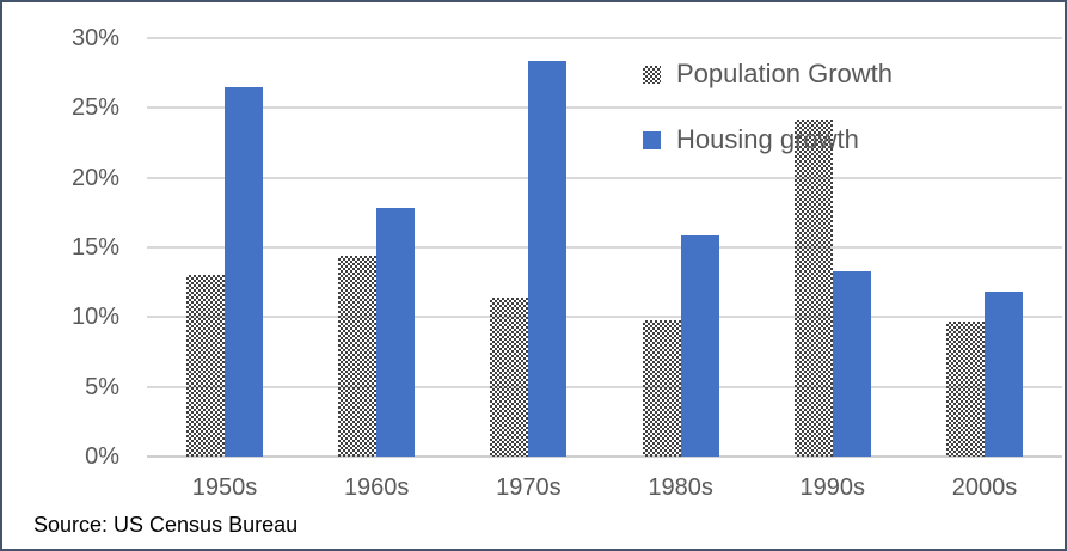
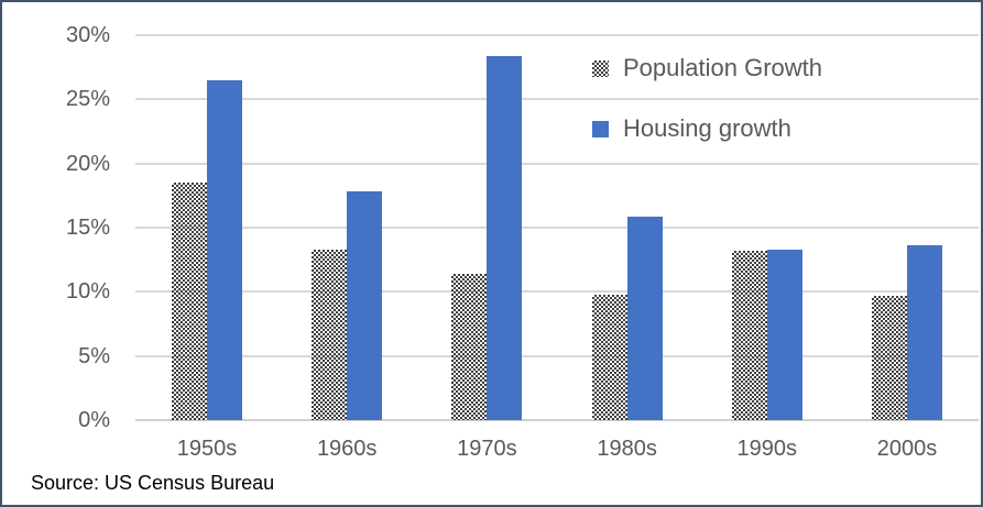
Population Growth/1950s: 13.0% -> 18.5%
Population Growth/1960s: 14.4% -> 13.3%
Population Growth/1990s: 24.2% -> 13.2%
Housing growth/2000s: 11.8% -> 13.6%
